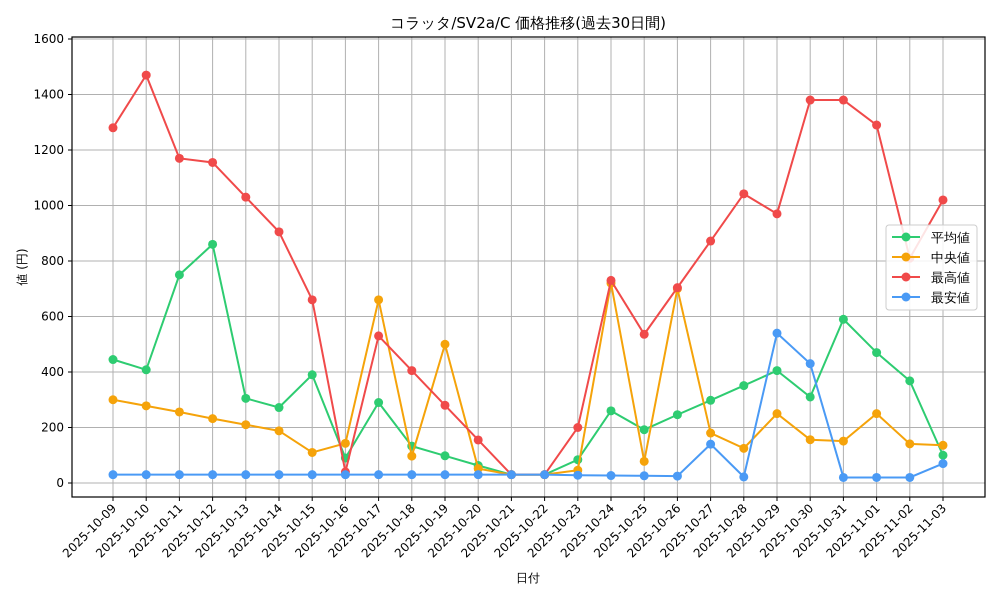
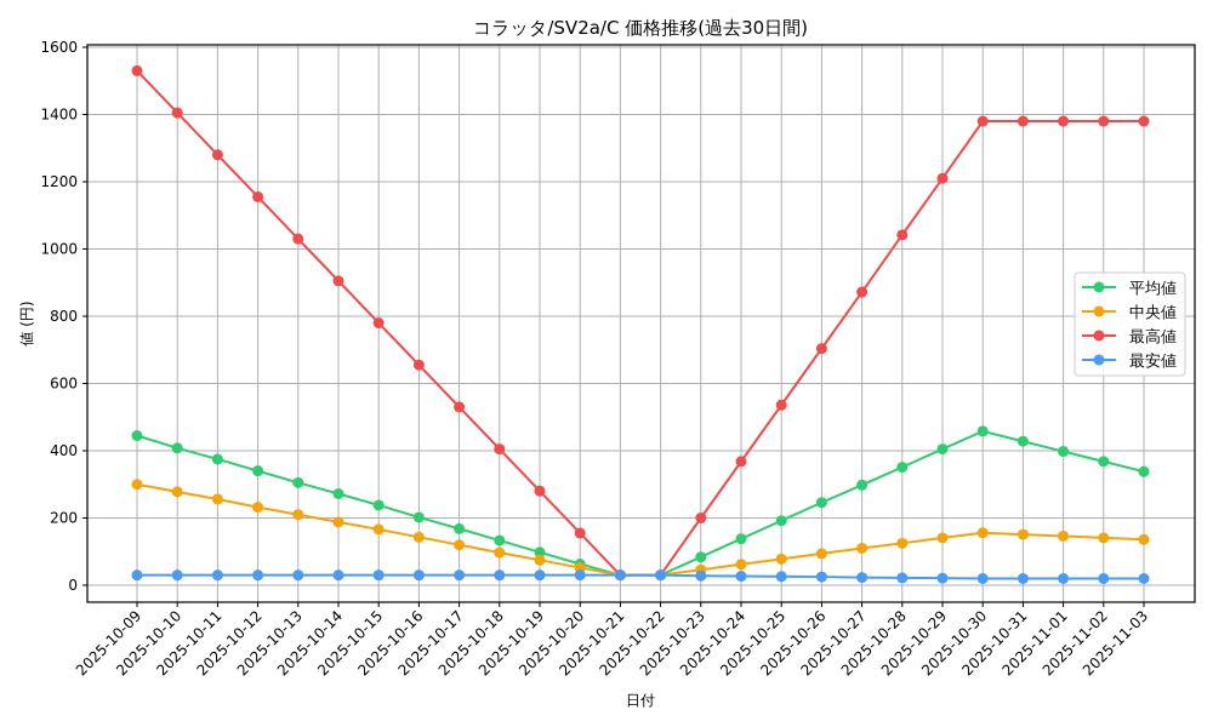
最高値/2025-10-09: 1280 -> 1530
最高値/2025-10-10: 1470 -> 1400
平均値/2025-10-11: 750 -> 380
最高値/2025-10-11: 1170 -> 1280
平均値/2025-10-12: 860 -> 340
平均値/2025-10-15: 390 -> 240
中央値/2025-10-15: 110 -> 170
最高値/2025-10-15: 660 -> 780
平均値/2025-10-16: 90 -> 200
最高値/2025-10-16: 40 -> 660
平均値/2025-10-17: 290 -> 170
中央値/2025-10-17: 660 -> 120
中央値/2025-10-19: 500 -> 80
平均値/2025-10-24: 260 -> 140
中央値/2025-10-24: 720 -> 60
最高値/2025-10-24: 730 -> 370
中央値/2025-10-26: 700 -> 90
中央値/2025-10-27: 180 -> 110
最安値/2025-10-27: 140 -> 20
中央値/2025-10-29: 250 -> 140
最高値/2025-10-29: 970 -> 1210
最安値/2025-10-29: 540 -> 20
平均値/2025-10-30: 310 -> 460
最安値/2025-10-30: 430 -> 20
平均値/2025-10-31: 590 -> 430
平均値/2025-11-01: 470 -> 400
中央値/2025-11-01: 250 -> 150
最高値/2025-11-01: 1290 -> 1380
最高値/2025-11-02: 810 -> 1380
平均値/2025-11-03: 100 -> 340
最高値/2025-11-03: 1020 -> 1380
最安値/2025-11-03: 70 -> 20
